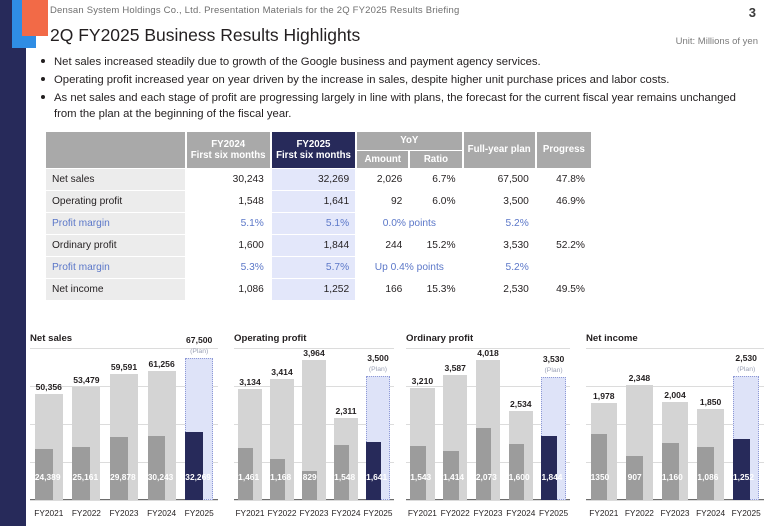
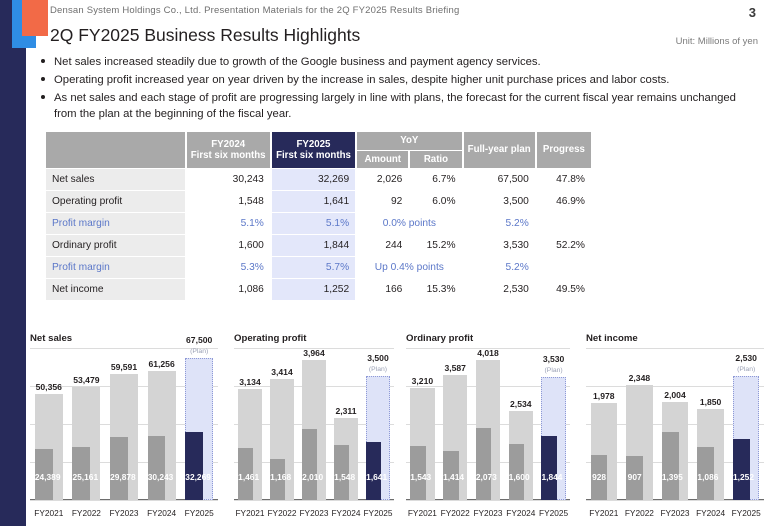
Operating profit/First six months/FY2023: 829 -> 2,010
Net income/First six months/FY2021: 1350 -> 928
Net income/First six months/FY2023: 1,160 -> 1,395
